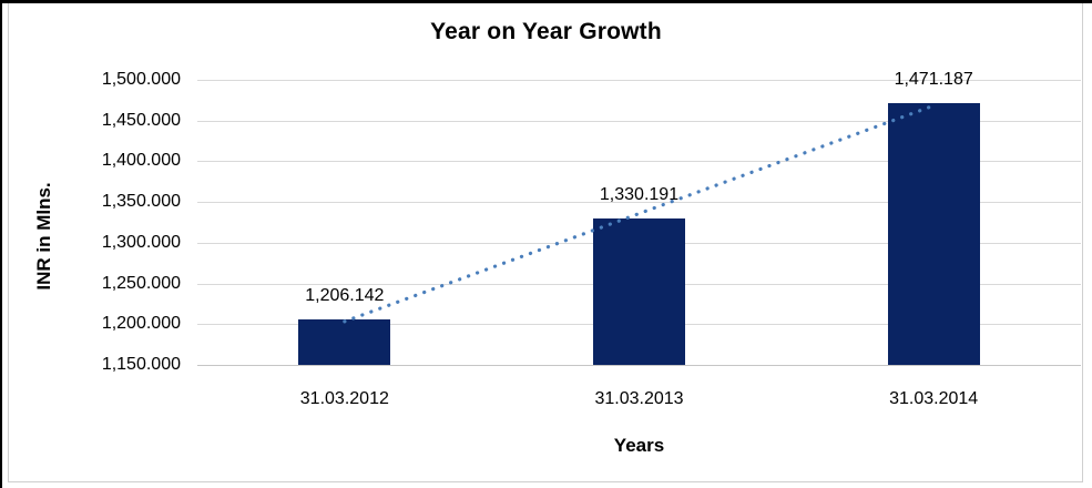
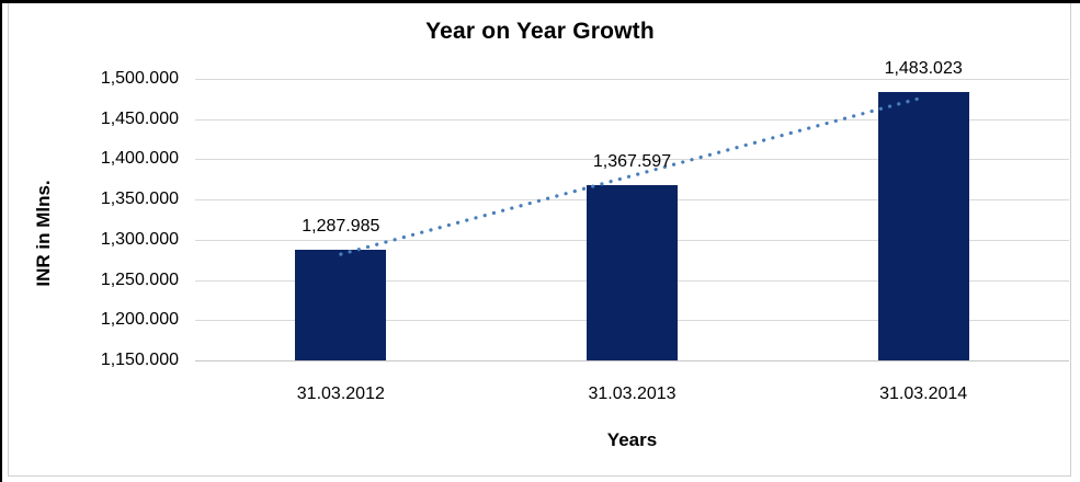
31.03.2012: 1,206.142 -> 1,287.985
31.03.2013: 1,330.191 -> 1,367.597
31.03.2014: 1,471.187 -> 1,483.023
